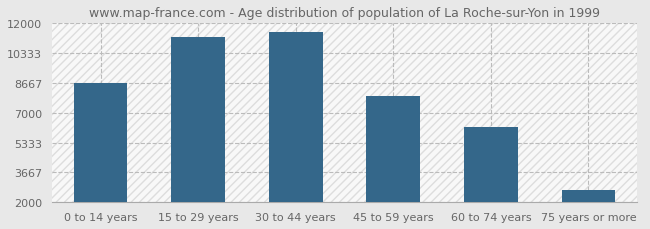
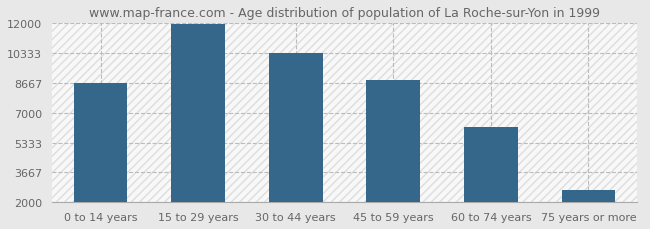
15 to 29 years: 11200 -> 12000
30 to 44 years: 11500 -> 10300
45 to 59 years: 7900 -> 8800
